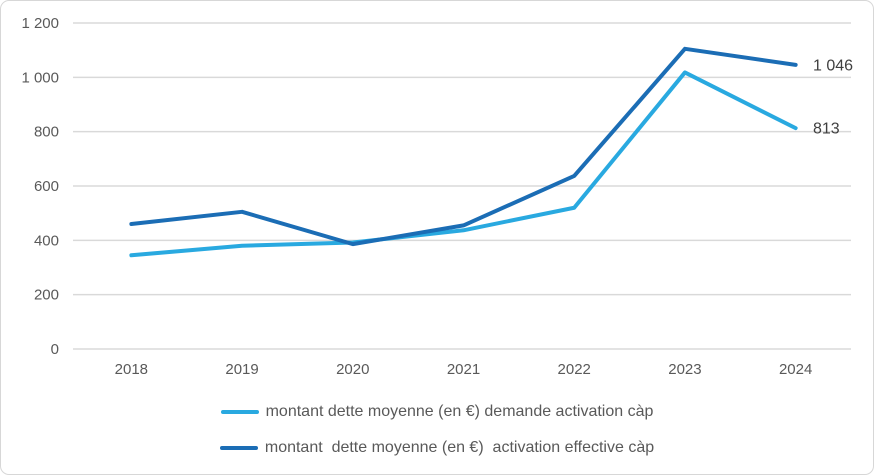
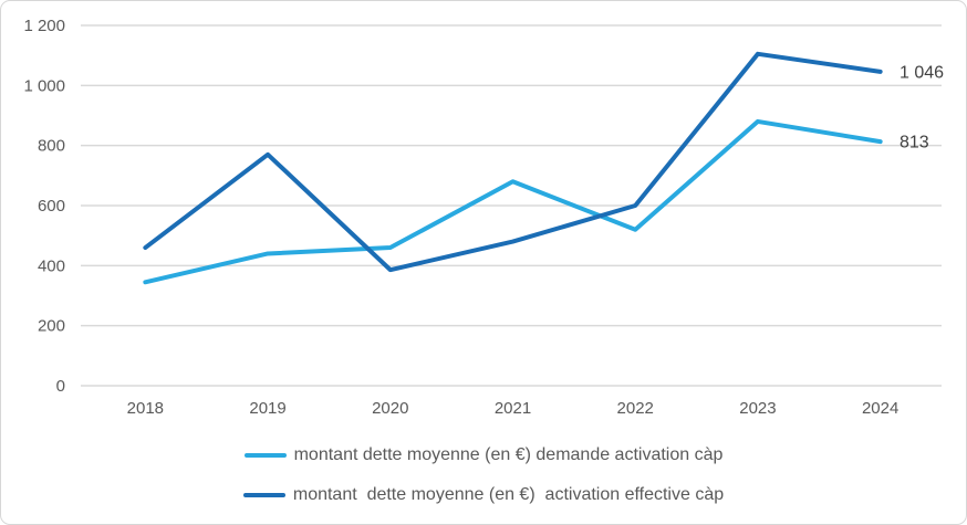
montant dette moyenne (en €) demande activation càp/2019: 380 -> 440
montant dette moyenne (en €) activation effective càp/2019: 500 -> 770
montant dette moyenne (en €) demande activation càp/2020: 390 -> 460
montant dette moyenne (en €) demande activation càp/2021: 440 -> 680
montant dette moyenne (en €) activation effective càp/2021: 460 -> 480
montant dette moyenne (en €) activation effective càp/2022: 640 -> 600
montant dette moyenne (en €) demande activation càp/2023: 1020 -> 880
